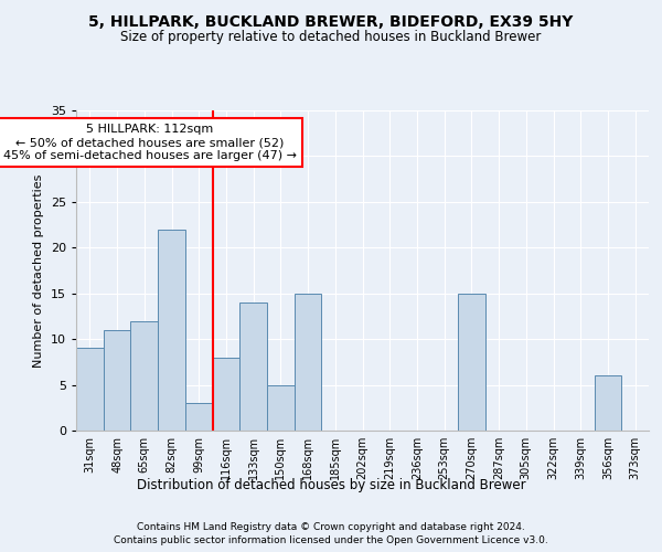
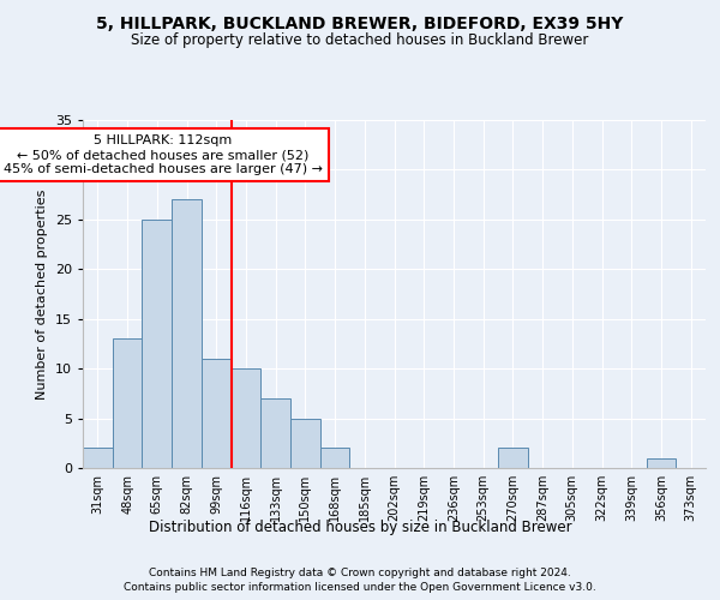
31sqm: 9 -> 2
48sqm: 11 -> 13
65sqm: 12 -> 25
82sqm: 22 -> 27
99sqm: 3 -> 11
116sqm: 8 -> 10
133sqm: 14 -> 7
168sqm: 15 -> 2
270sqm: 15 -> 2
356sqm: 6 -> 1
